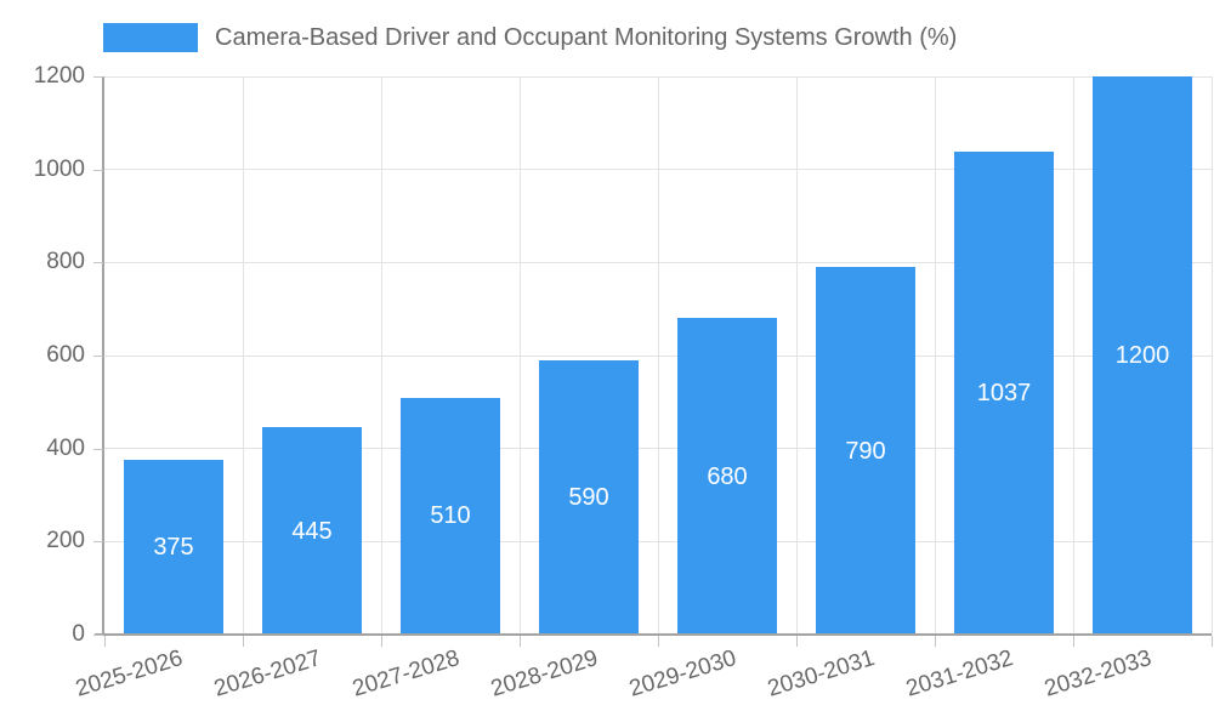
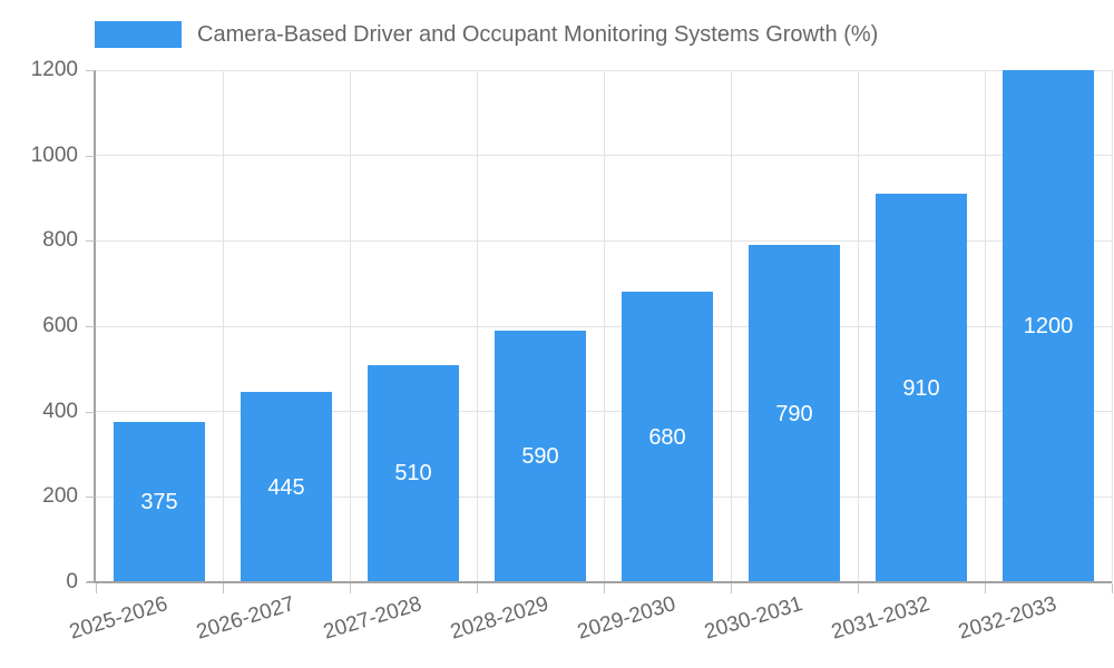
2031-2032: 1037 -> 910
